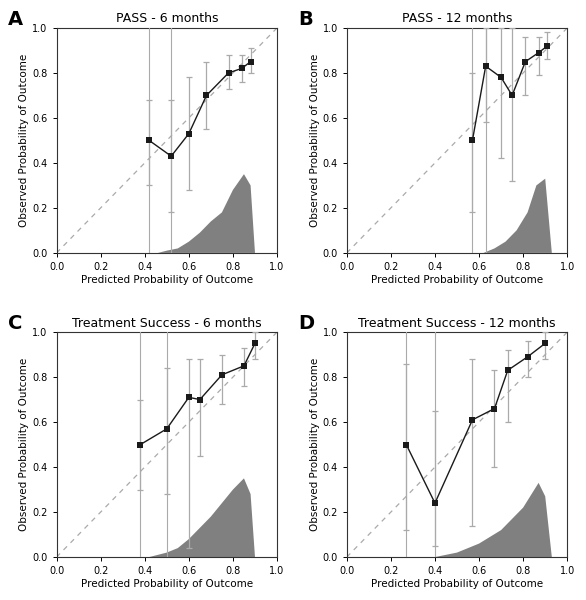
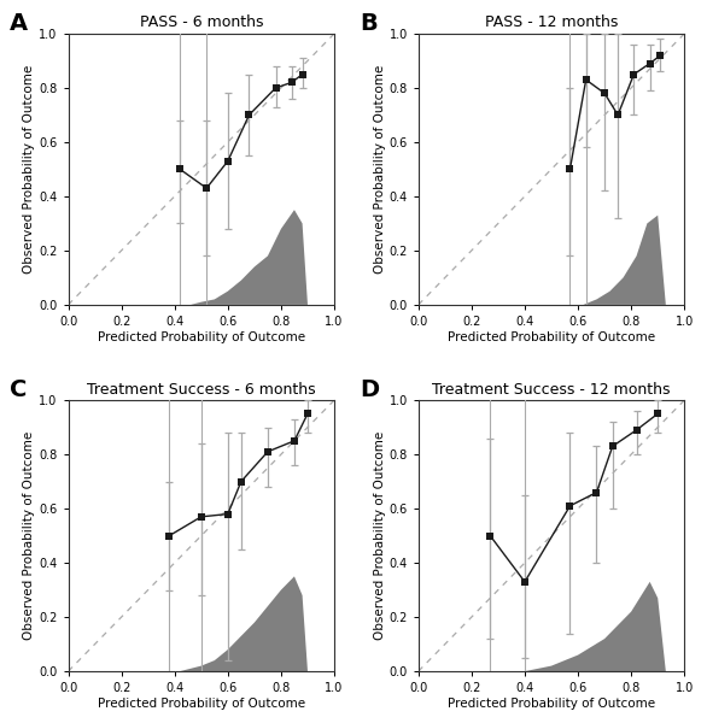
Treatment Success - 6 months/0.6: 0.71 -> 0.58
Treatment Success - 12 months/0.4: 0.24 -> 0.33
